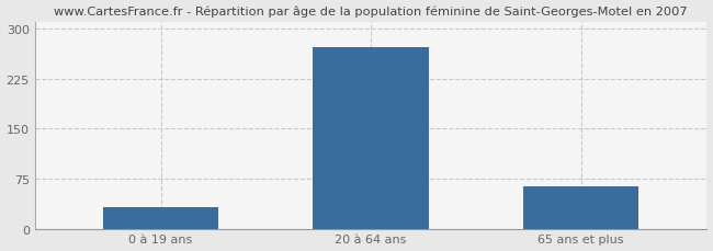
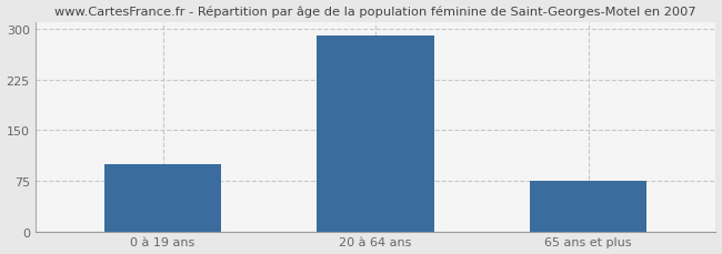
0 à 19 ans: 32 -> 100
20 à 64 ans: 272 -> 290
65 ans et plus: 64 -> 75
